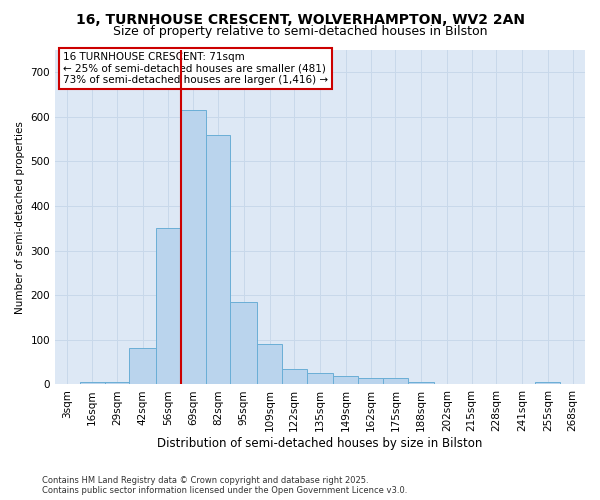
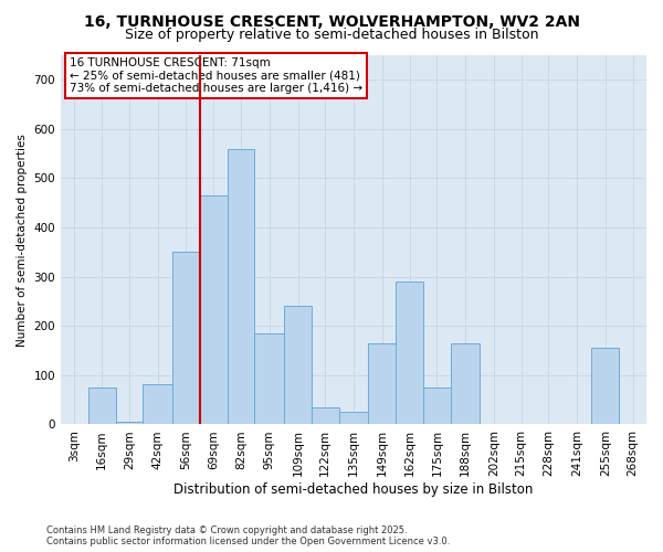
16sqm: 5 -> 75
69sqm: 615 -> 465
109sqm: 90 -> 240
149sqm: 20 -> 165
162sqm: 15 -> 290
175sqm: 15 -> 75
188sqm: 5 -> 165
255sqm: 5 -> 155
